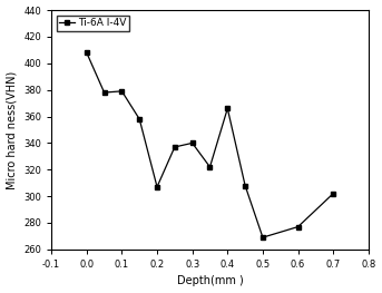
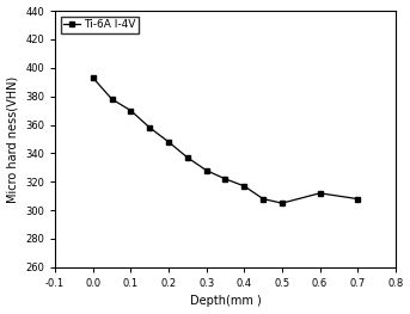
0.0: 408 -> 393
0.1: 379 -> 370
0.2: 307 -> 348
0.3: 340 -> 328
0.4: 366 -> 317
0.5: 269 -> 305
0.6: 277 -> 312
0.7: 302 -> 308
